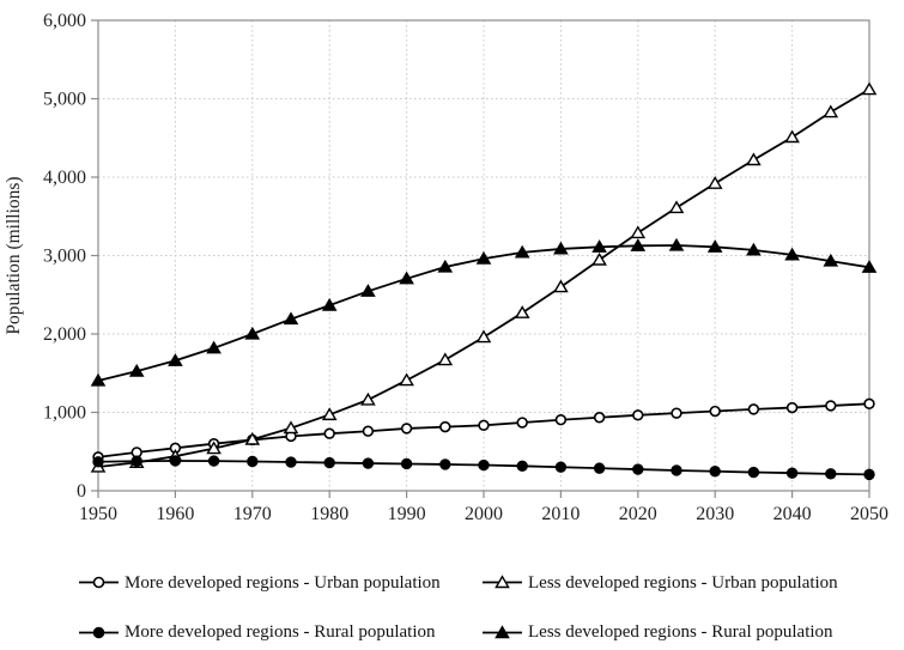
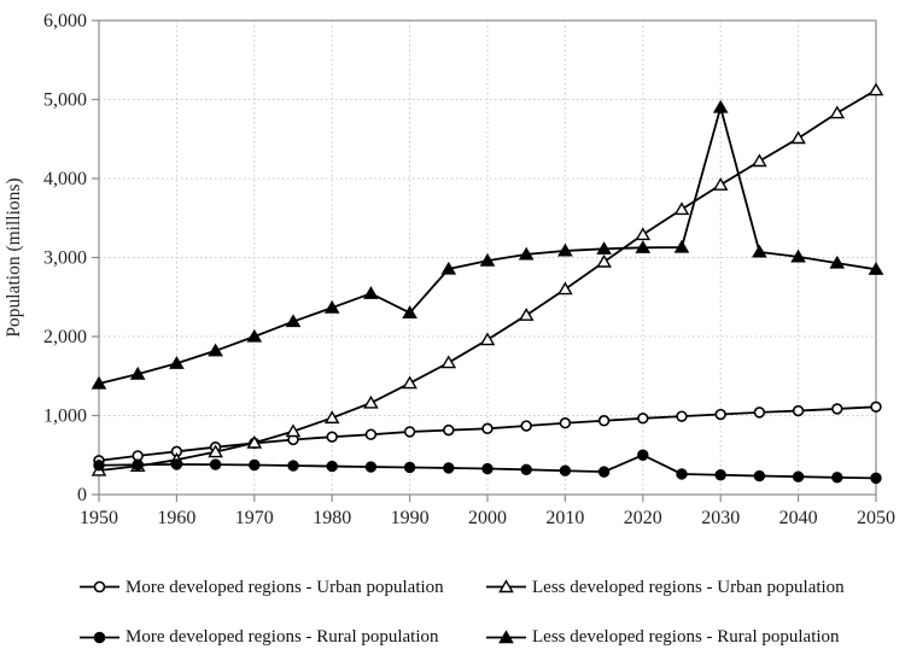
Less developed regions - Rural population/1990: 2700 -> 2300
More developed regions - Rural population/2020: 300 -> 500
Less developed regions - Rural population/2030: 3100 -> 4900
